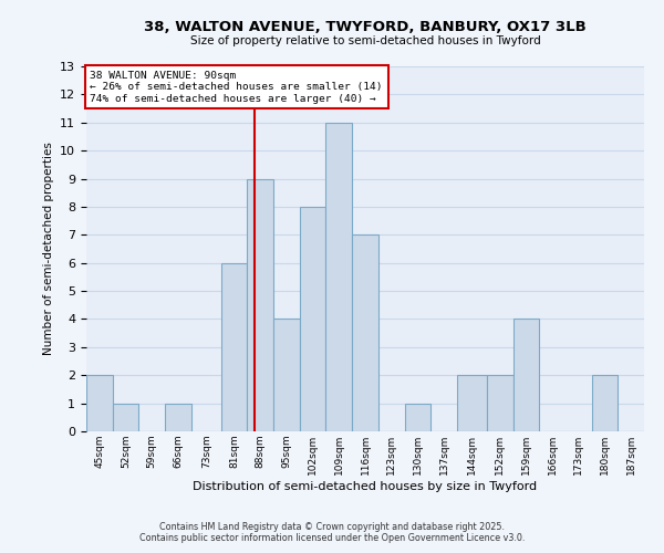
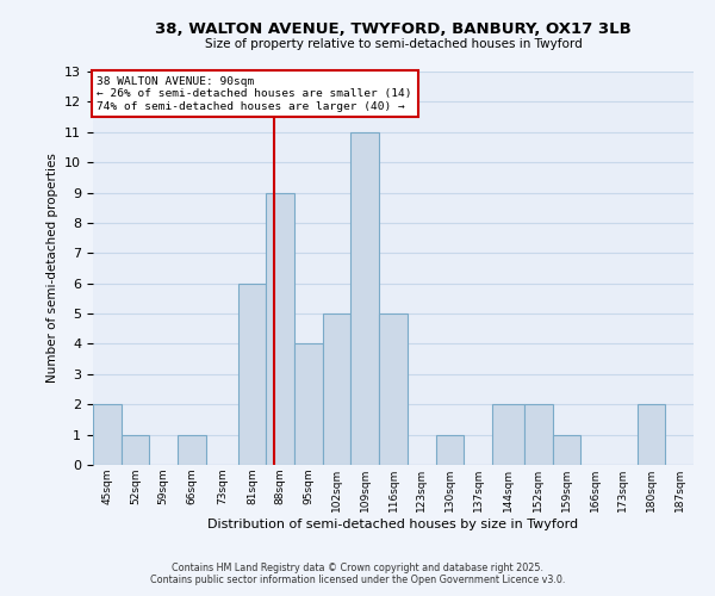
102sqm: 8 -> 5
116sqm: 7 -> 5
159sqm: 4 -> 1
